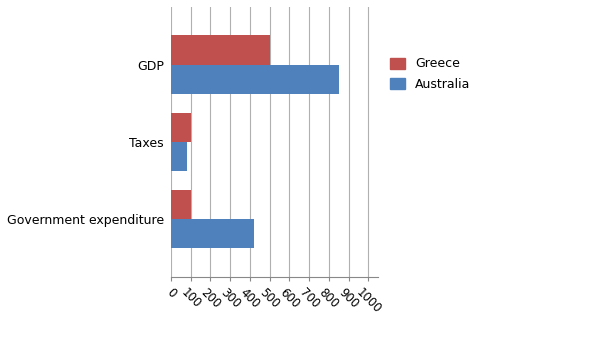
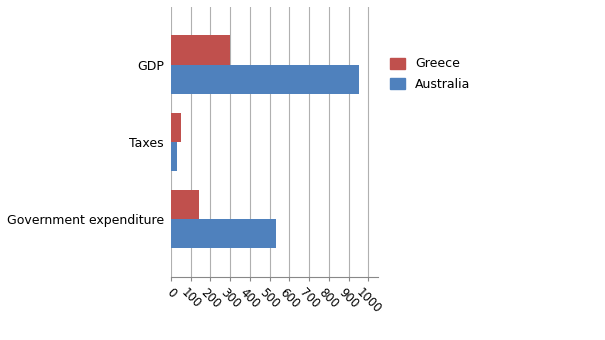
Greece/GDP: 500 -> 300
Australia/GDP: 850 -> 950
Greece/Taxes: 100 -> 50
Australia/Taxes: 80 -> 30
Greece/Government expenditure: 100 -> 140
Australia/Government expenditure: 420 -> 530
